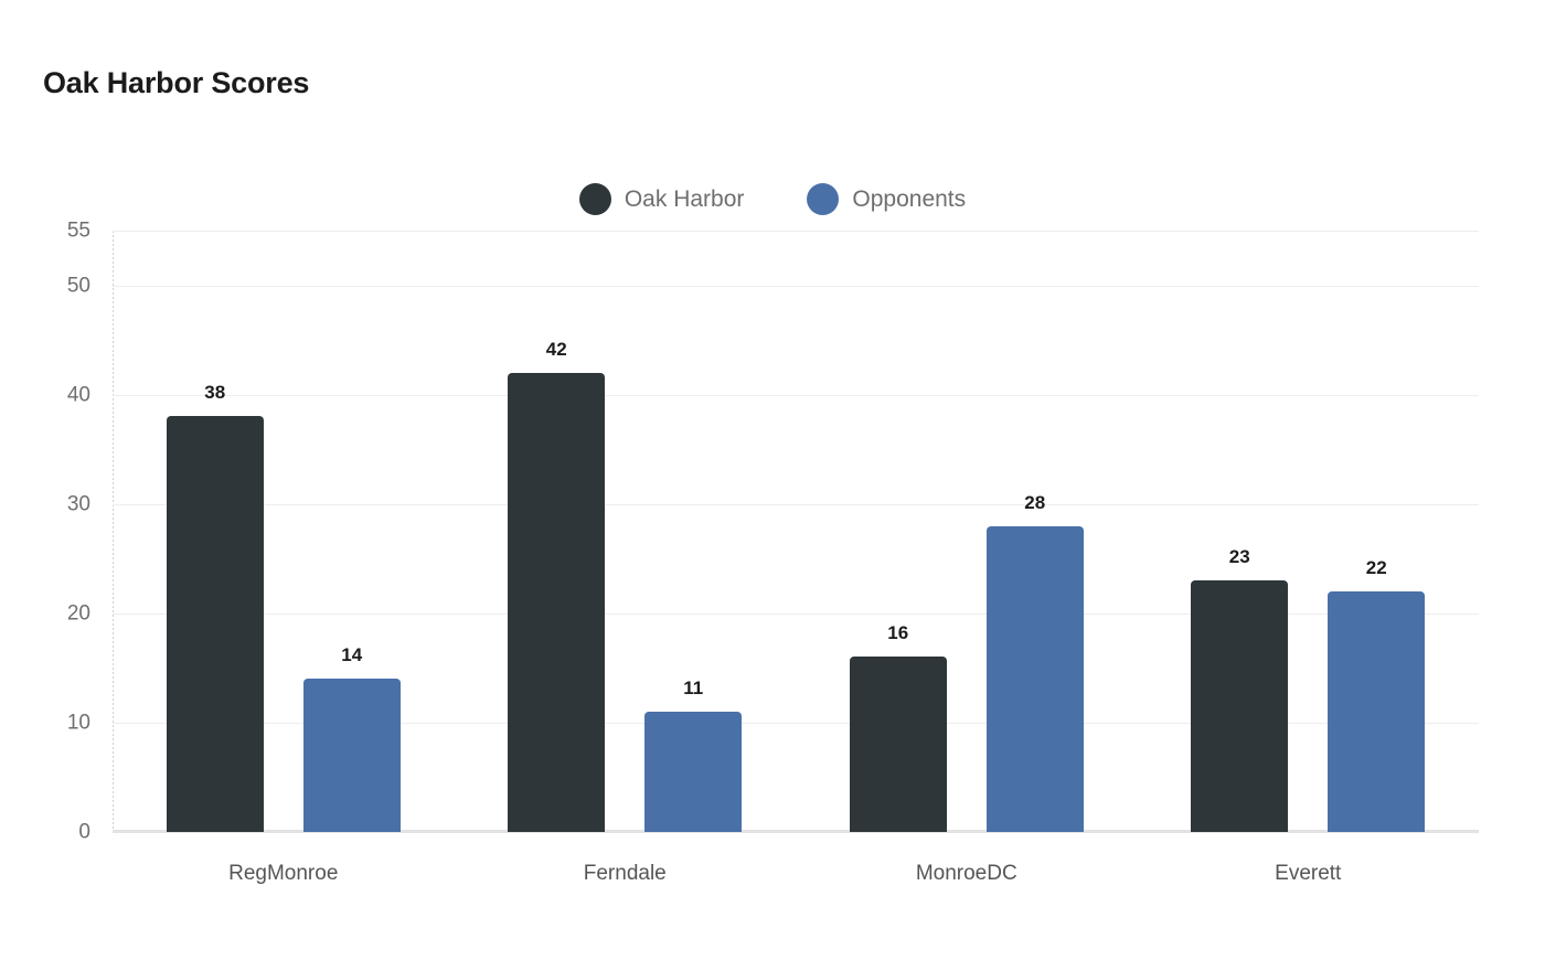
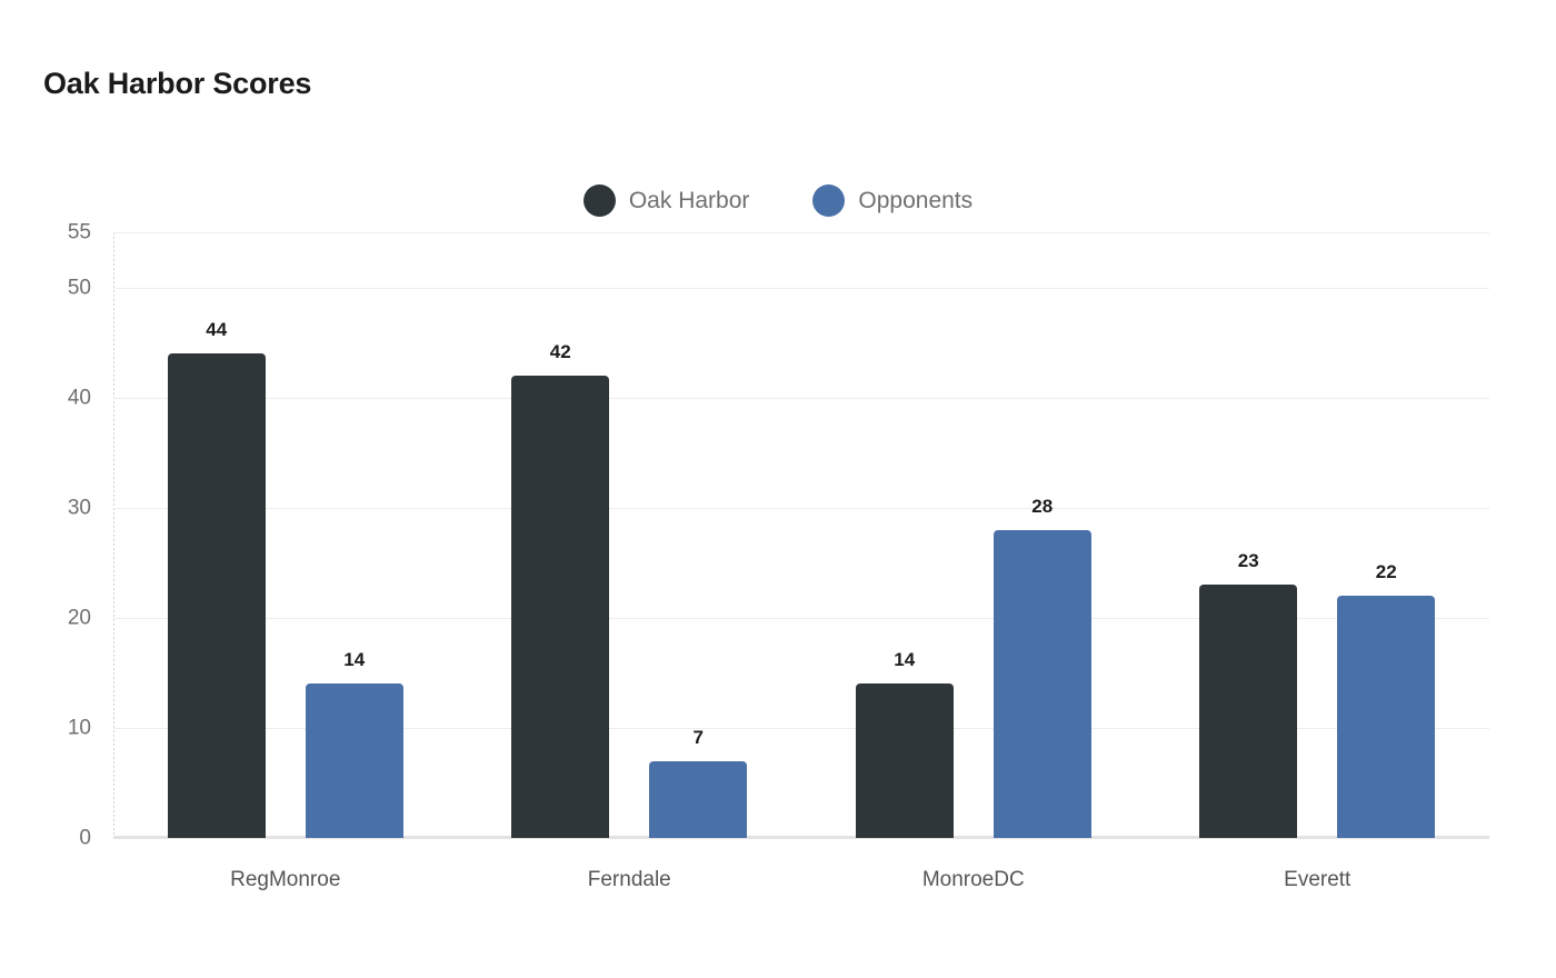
Oak Harbor/RegMonroe: 38 -> 44
Opponents/Ferndale: 11 -> 7
Oak Harbor/MonroeDC: 16 -> 14
